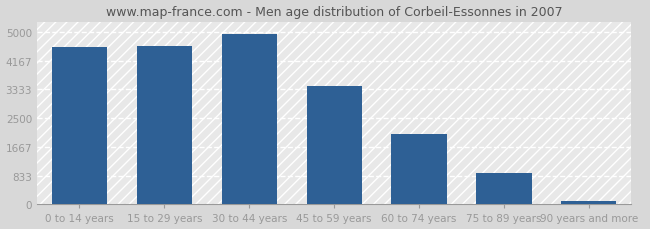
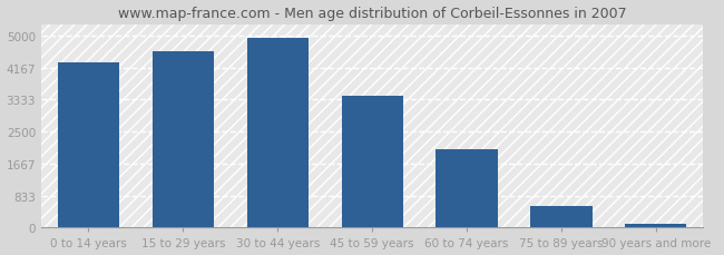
0 to 14 years: 4550 -> 4300
75 to 89 years: 900 -> 550
